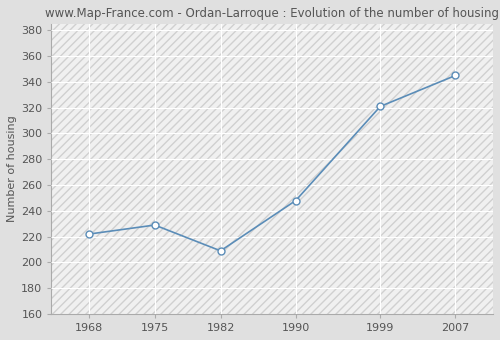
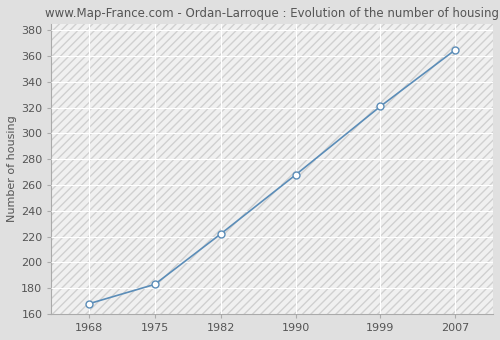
1968: 222 -> 168
1975: 229 -> 183
1982: 209 -> 222
1990: 248 -> 268
2007: 345 -> 365
